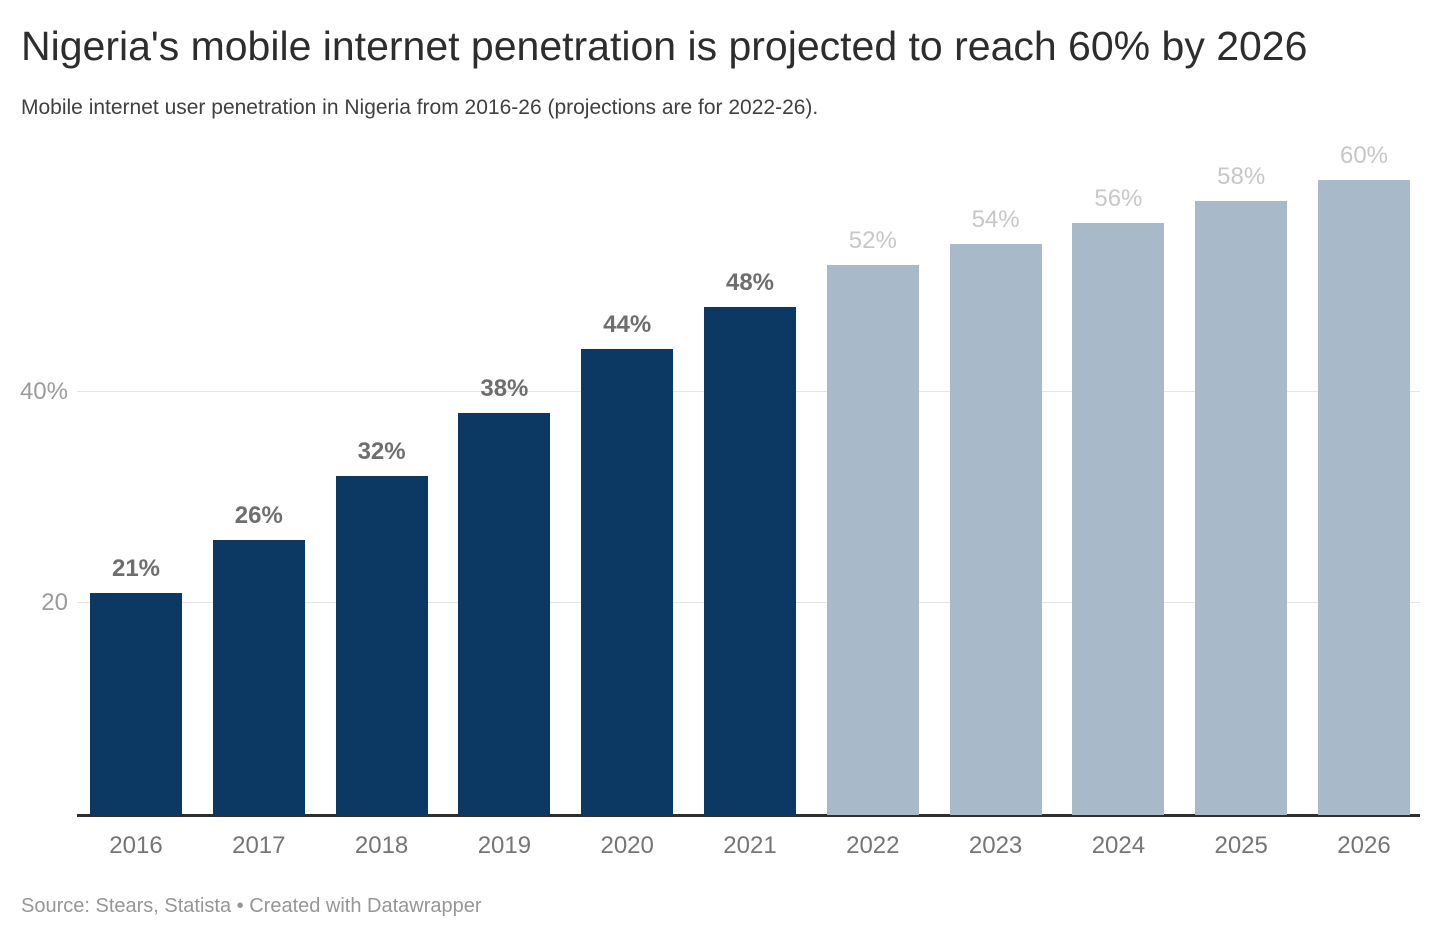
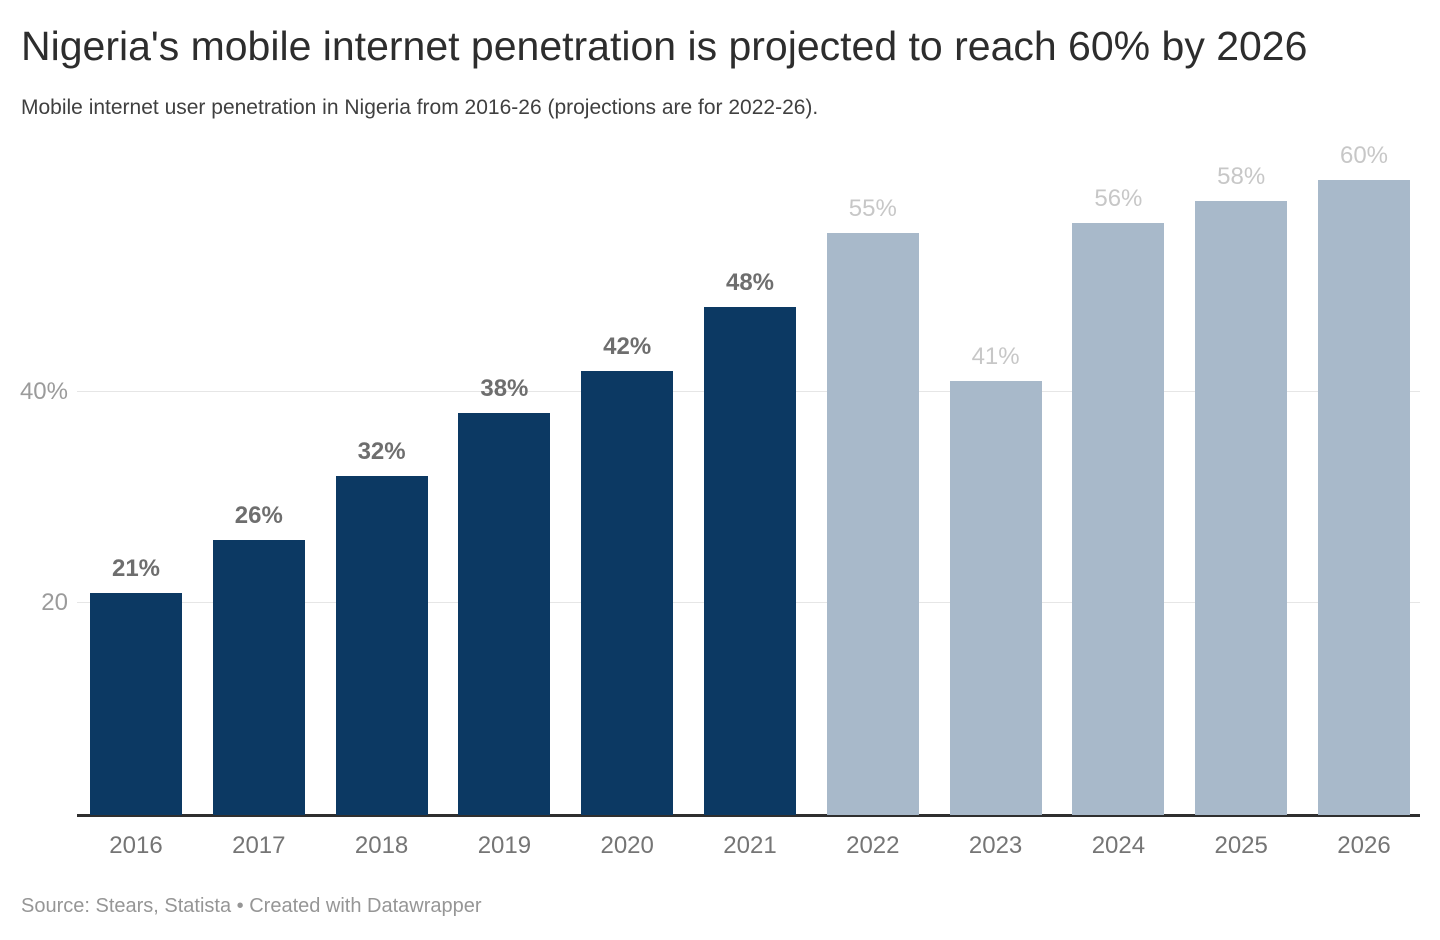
2020: 44% -> 42%
2022: 52% -> 55%
2023: 54% -> 41%
